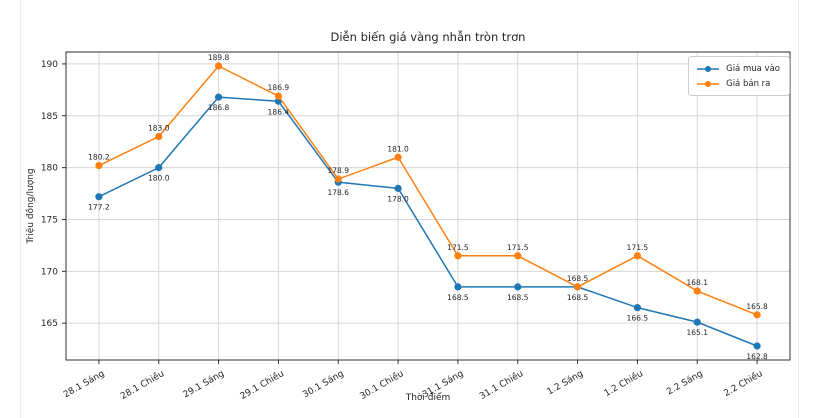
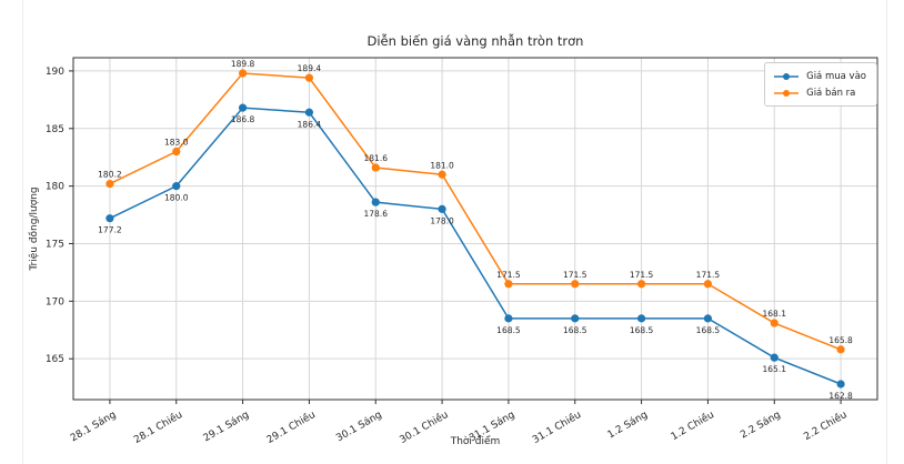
Giá bán ra/29.1 Chiều: 186.9 -> 189.4
Giá bán ra/30.1 Sáng: 178.9 -> 181.6
Giá bán ra/1.2 Sáng: 168.5 -> 171.5
Giá mua vào/1.2 Chiều: 166.5 -> 168.5
